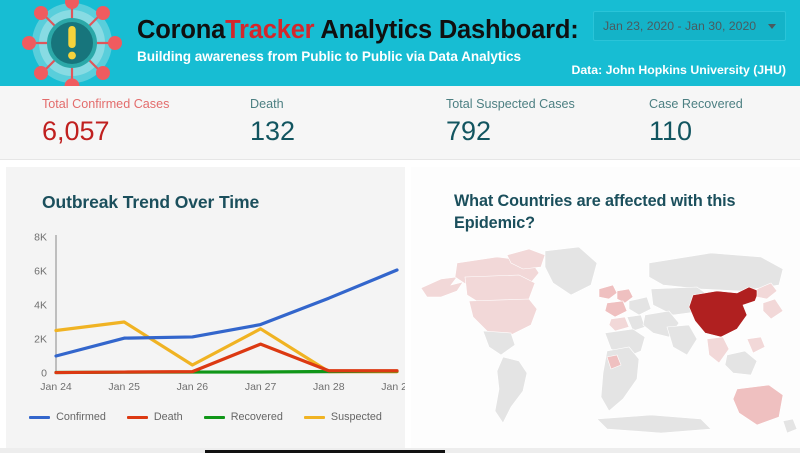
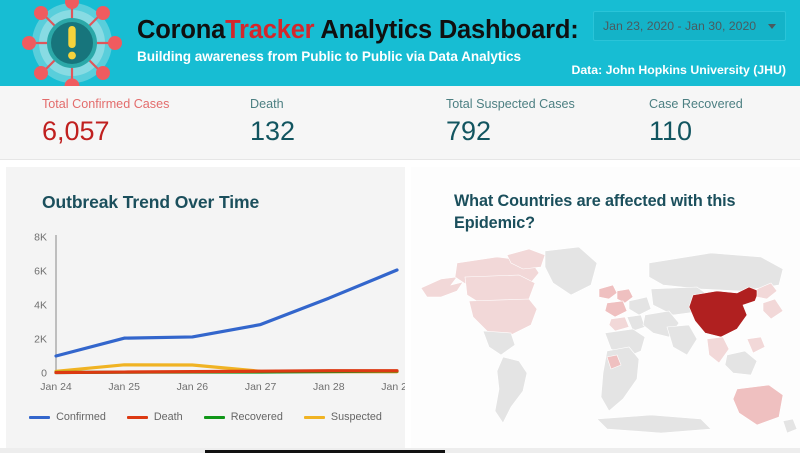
Suspected/Jan 24: 2.5K -> 0.1K
Suspected/Jan 25: 3.0K -> 0.5K
Death/Jan 27: 1.7K -> 0.1K
Suspected/Jan 27: 2.6K -> 0.1K
